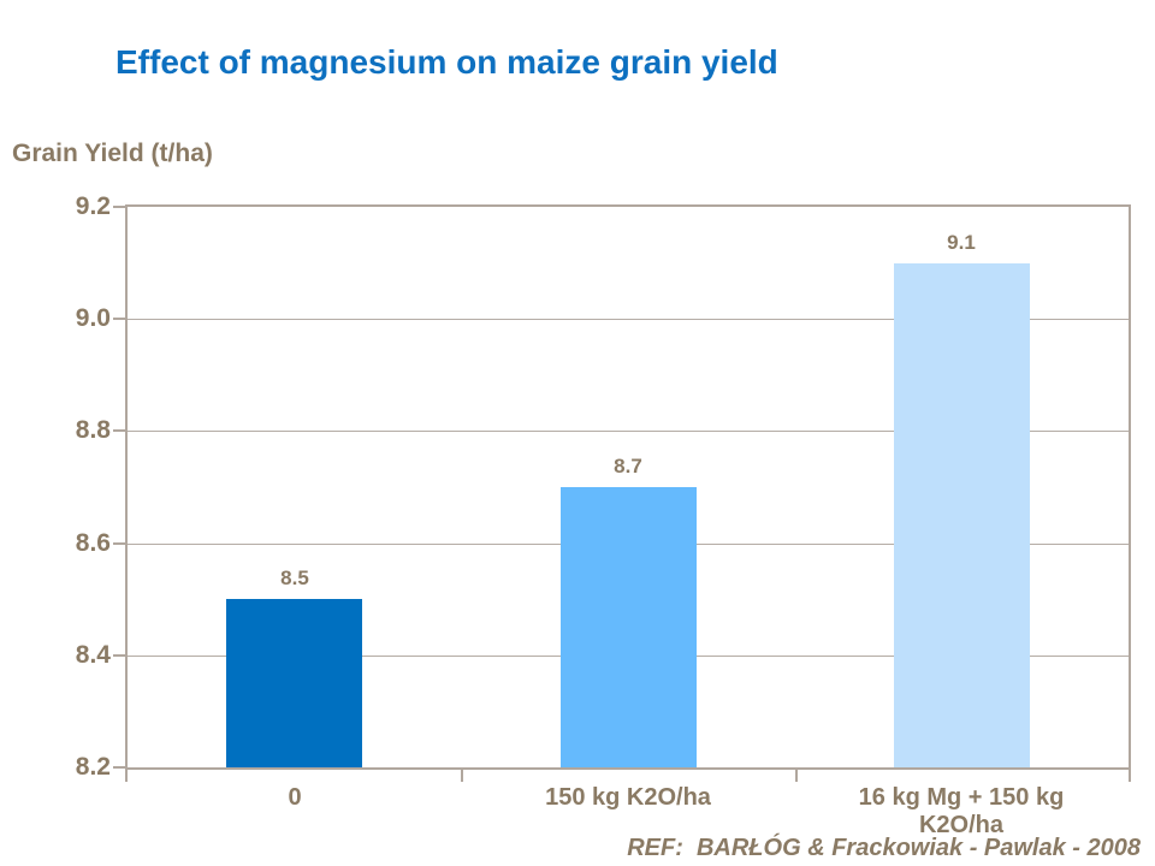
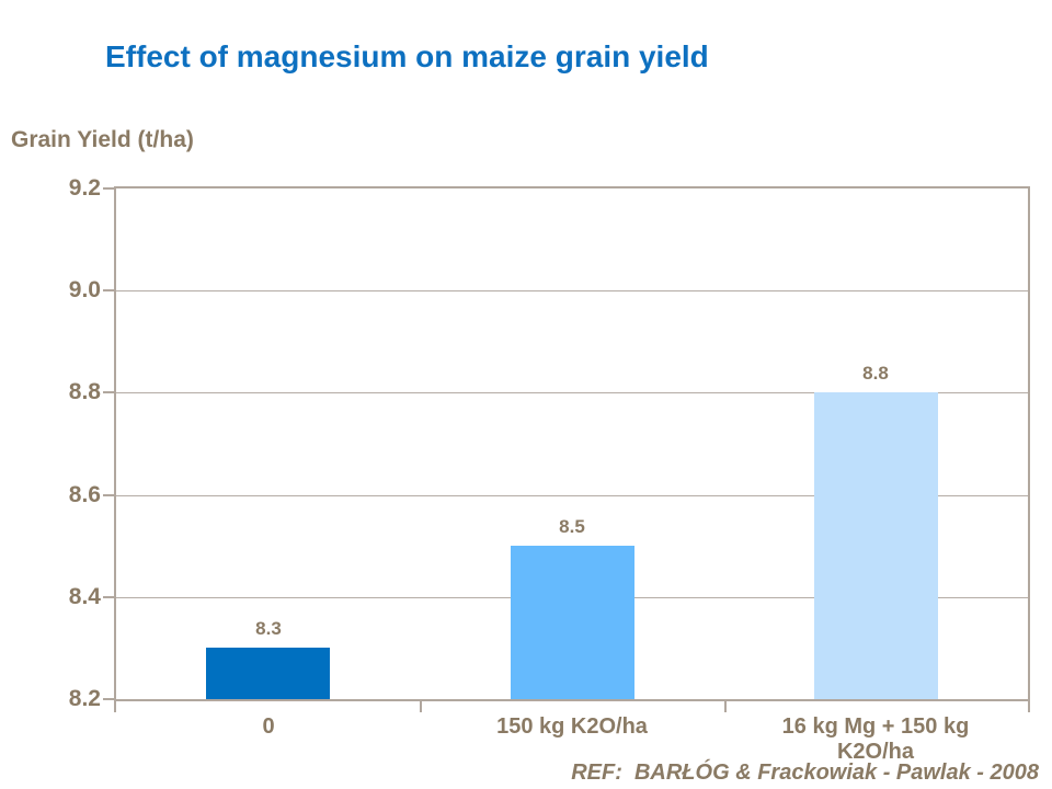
0: 8.5 -> 8.3
150 kg K2O/ha: 8.7 -> 8.5
16 kg Mg + 150 kg K2O/ha: 9.1 -> 8.8
